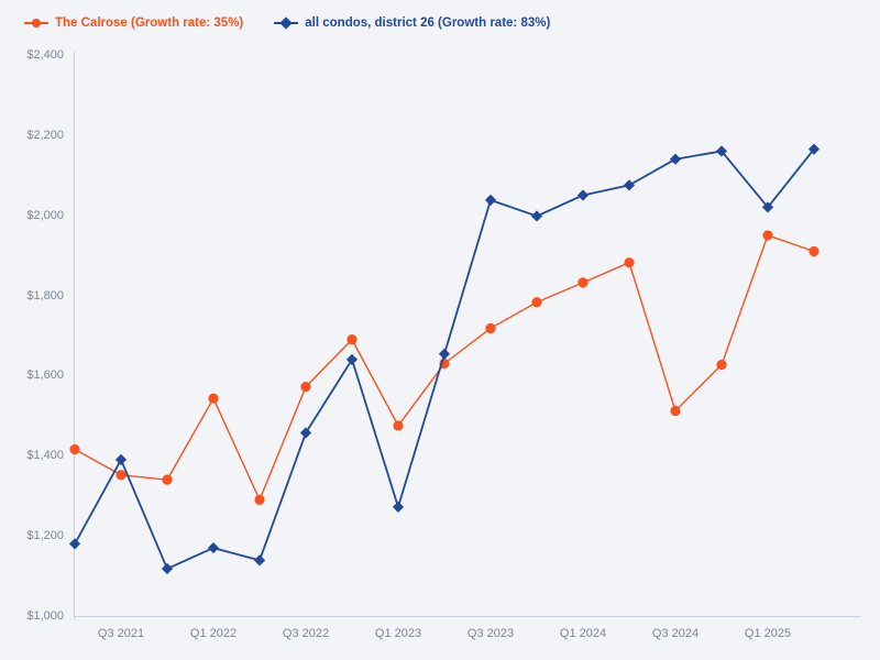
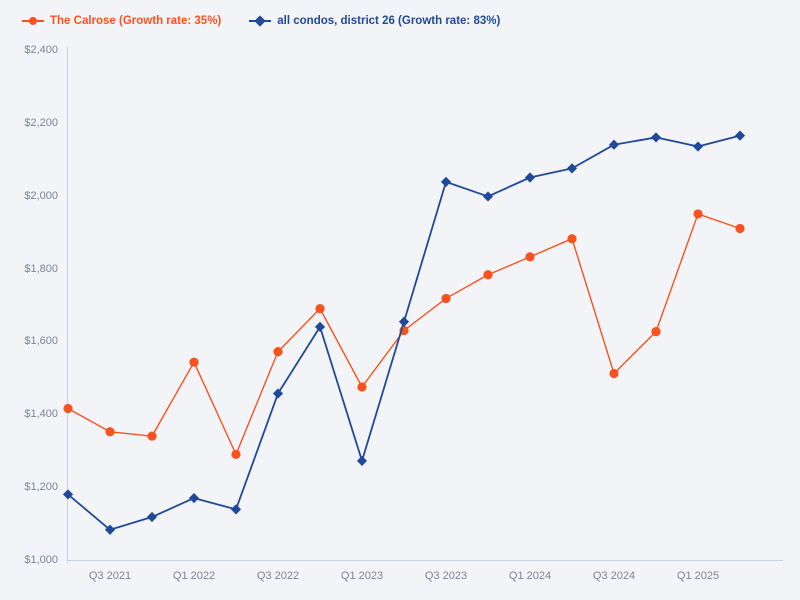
all condos, district 26 (Growth rate: 83%)/Q3 2021: $1390 -> $1080
all condos, district 26 (Growth rate: 83%)/Q1 2025: $2020 -> $2140
